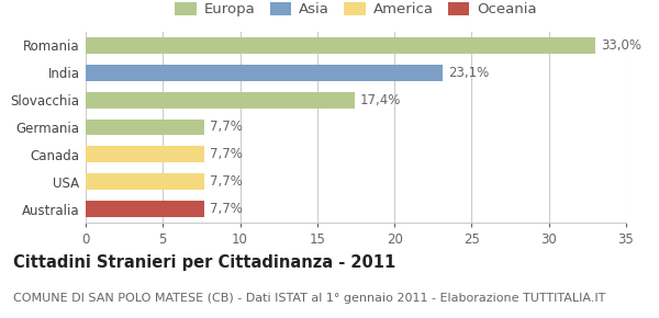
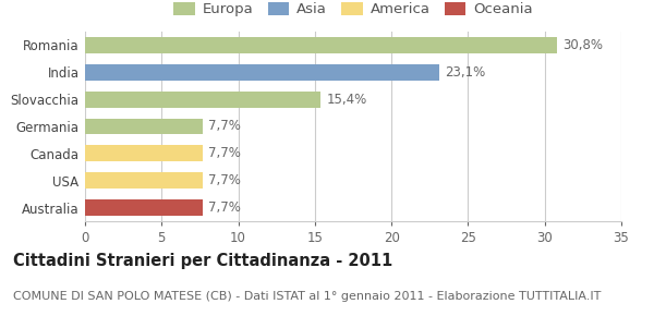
Romania: 33,0% -> 30,8%
Slovacchia: 17,4% -> 15,4%
